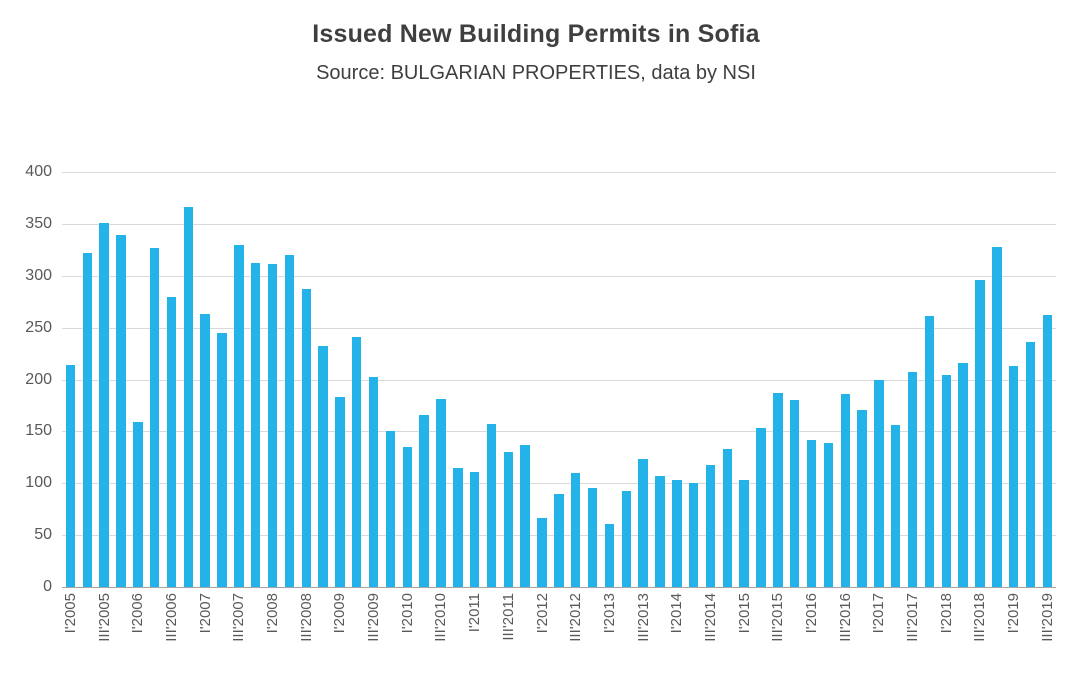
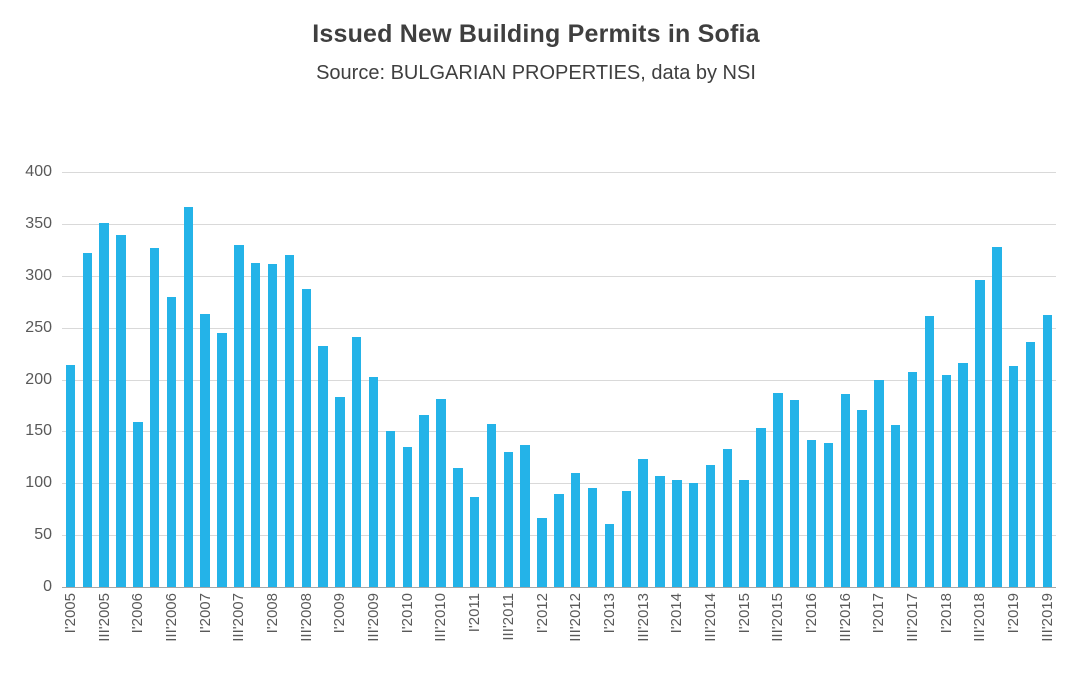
I'2011: 111 -> 87
